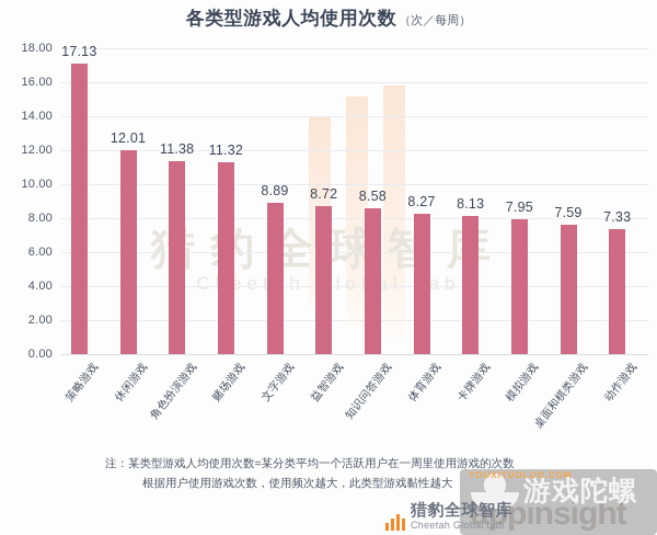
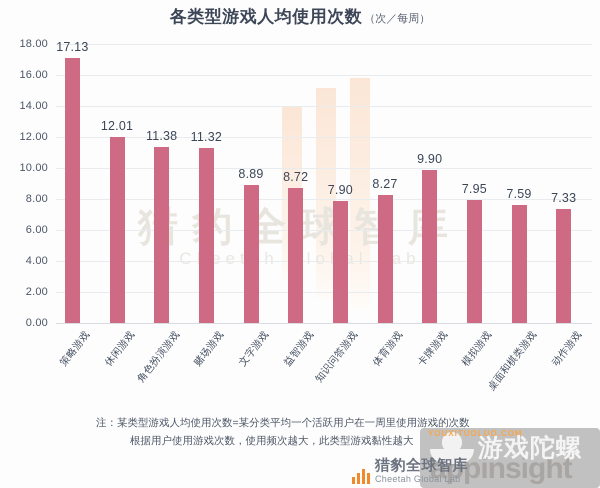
知识问答游戏: 8.58 -> 7.90
卡牌游戏: 8.13 -> 9.90
